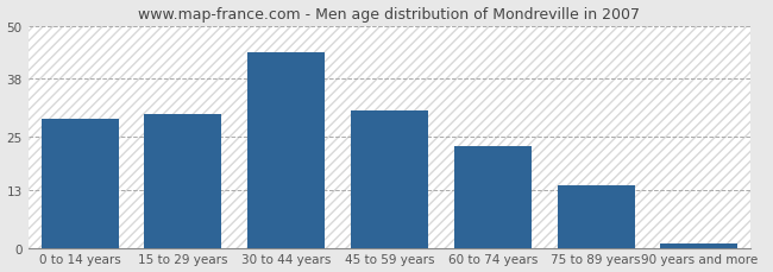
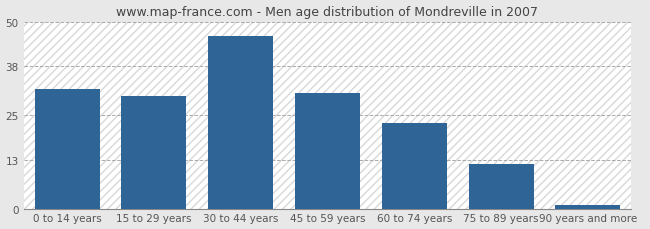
0 to 14 years: 29 -> 32
30 to 44 years: 44 -> 46
75 to 89 years: 14 -> 12
